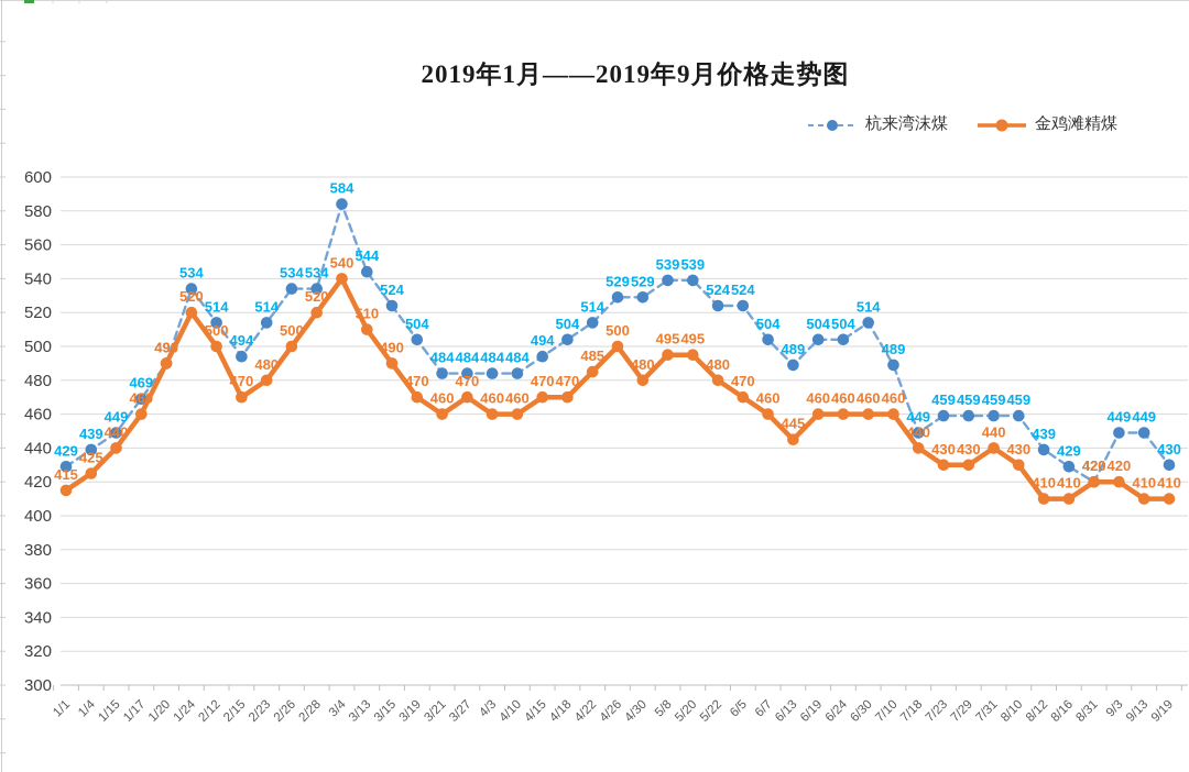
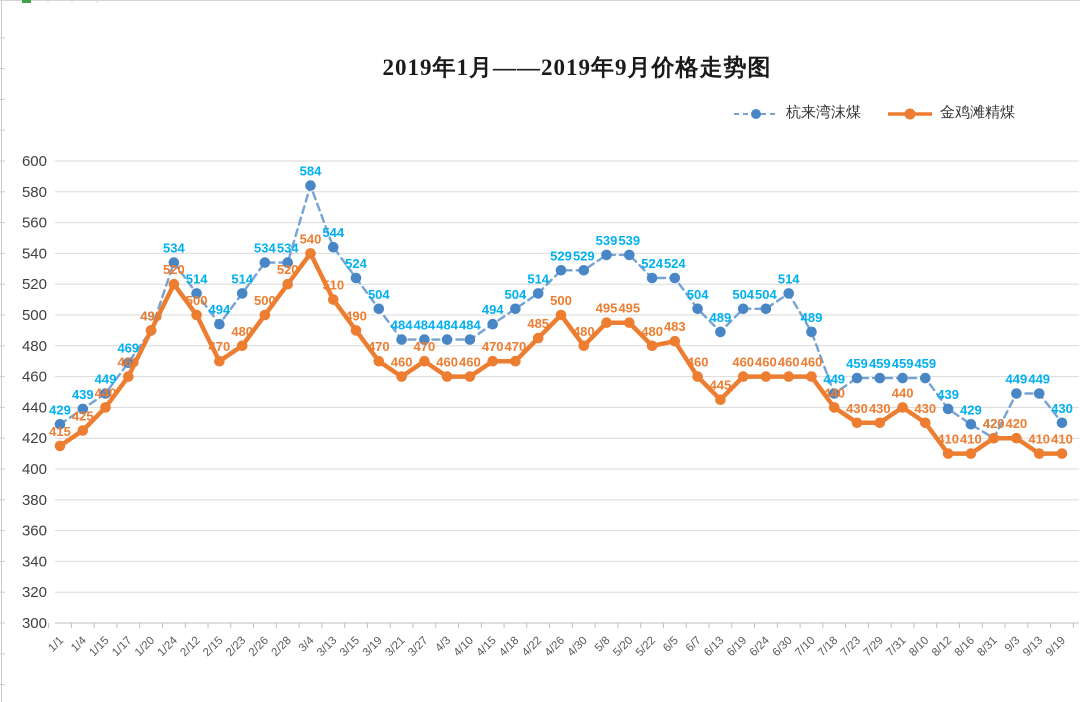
金鸡滩精煤/6/5: 470 -> 483
